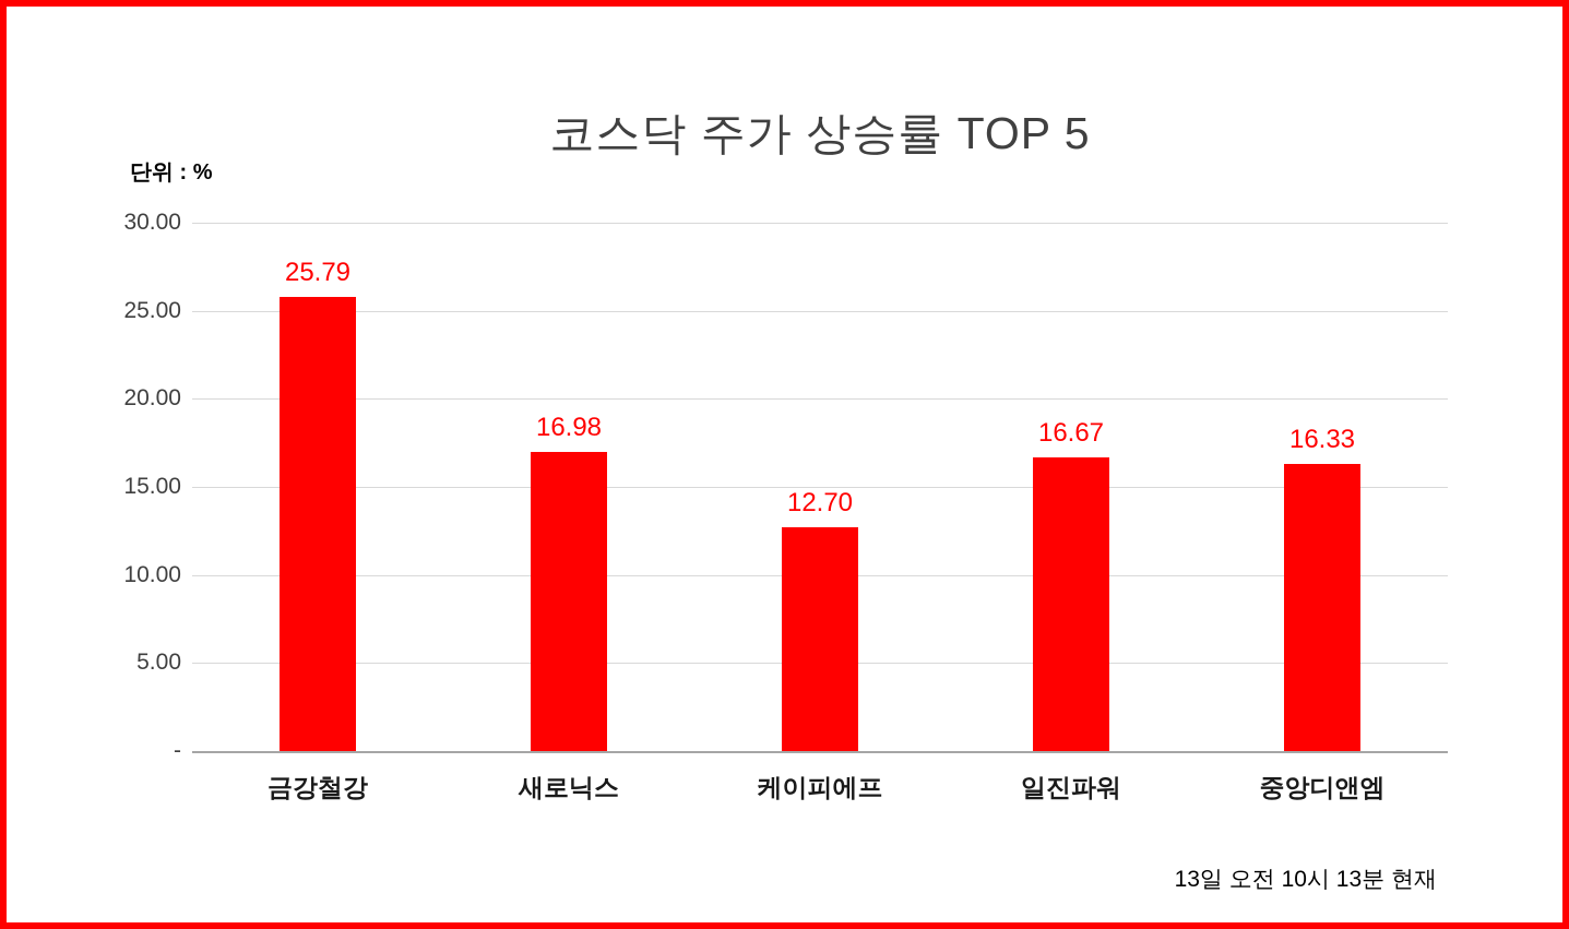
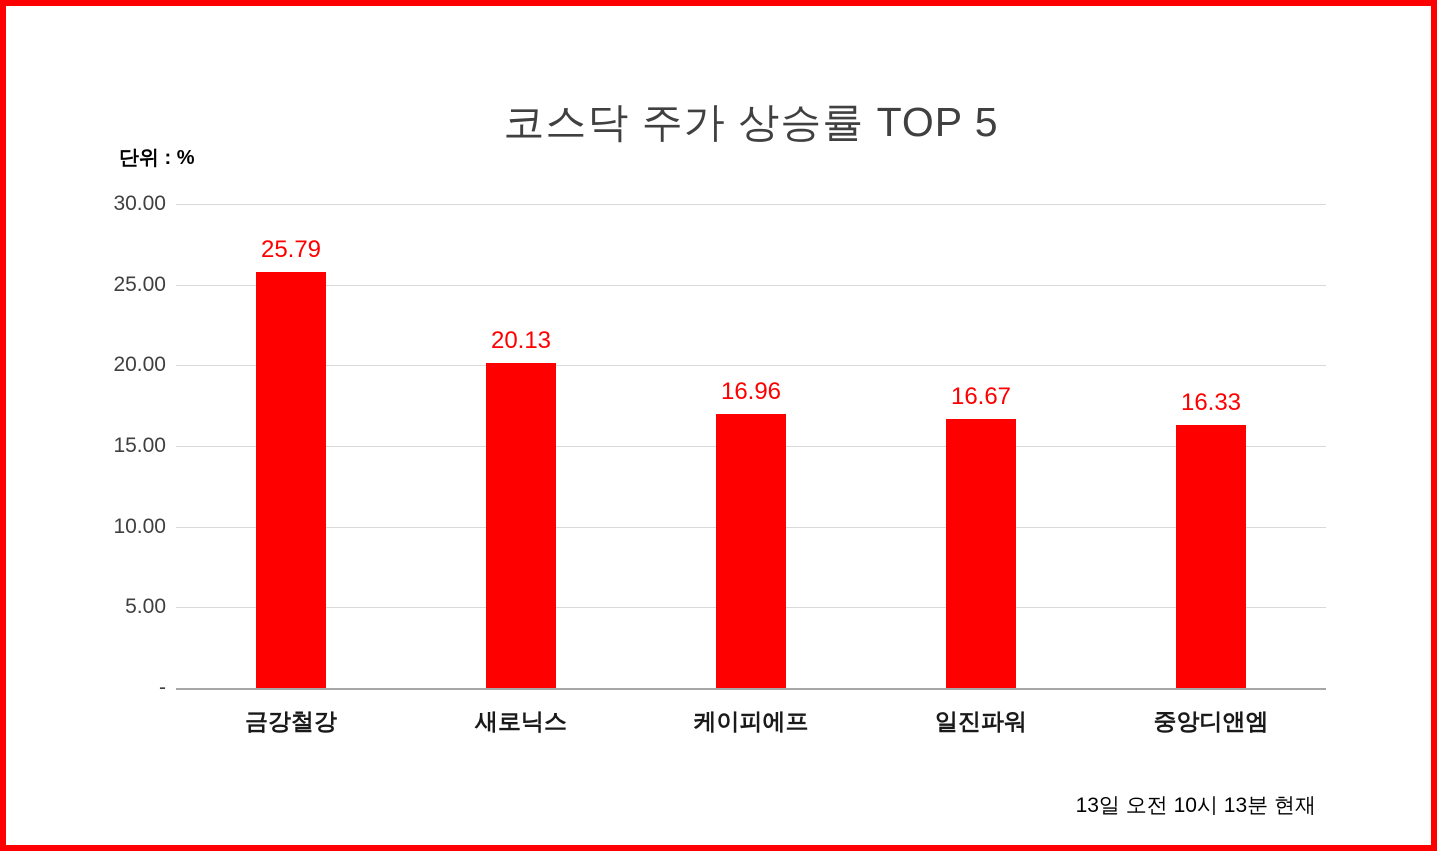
새로닉스: 16.98 -> 20.13
케이피에프: 12.70 -> 16.96
